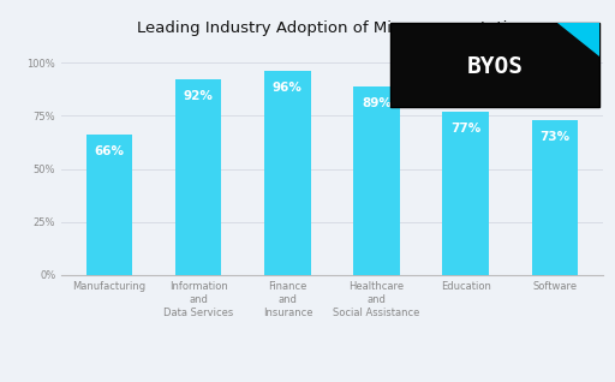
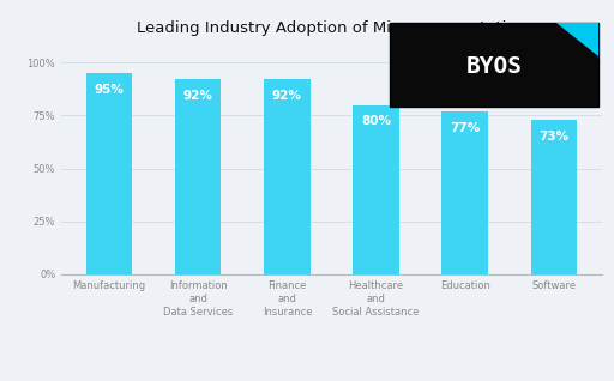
Manufacturing: 66% -> 95%
Finance and Insurance: 96% -> 92%
Healthcare and Social Assistance: 89% -> 80%
